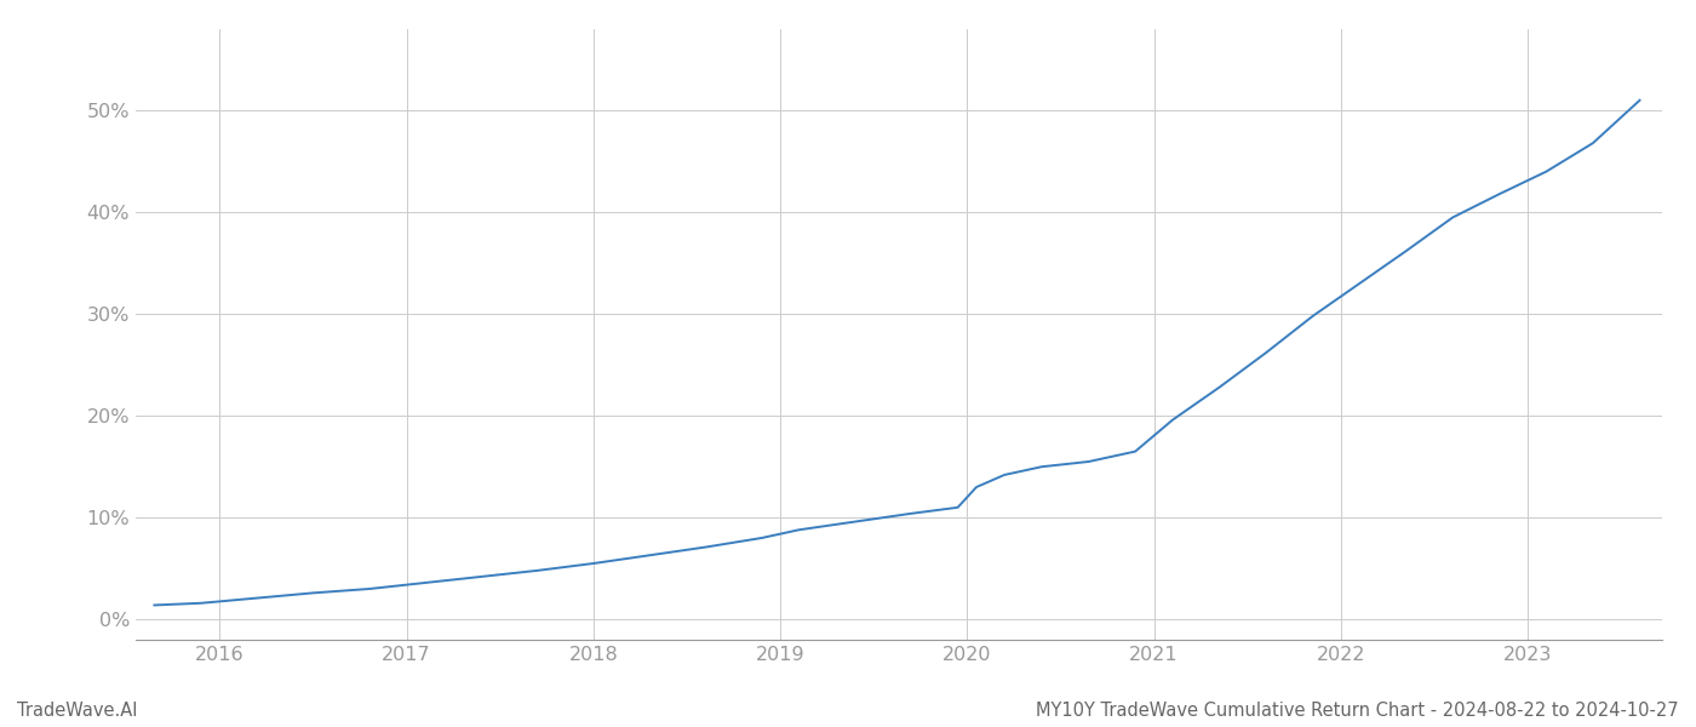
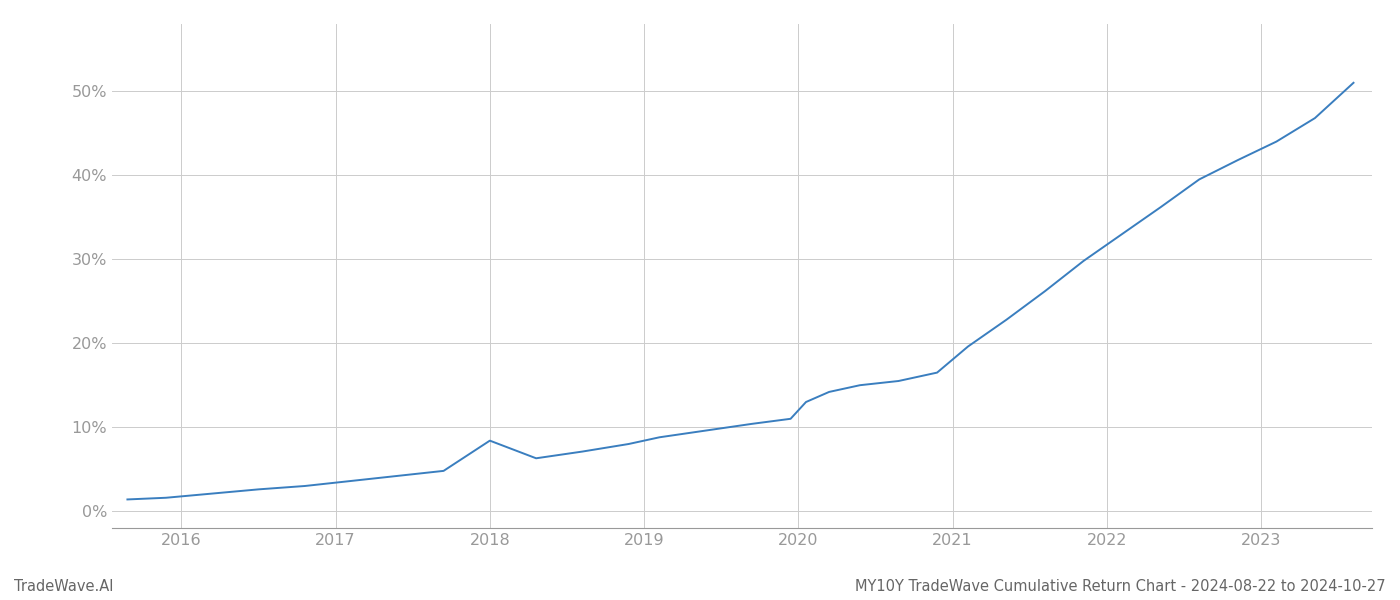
2018: 5.5% -> 8.4%
